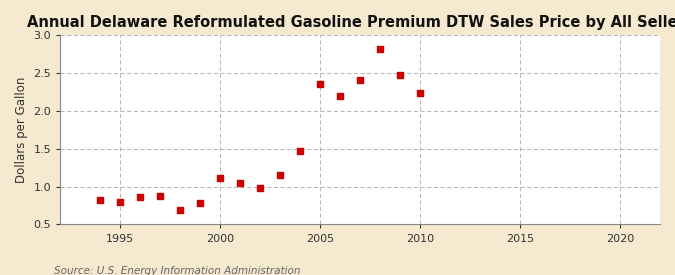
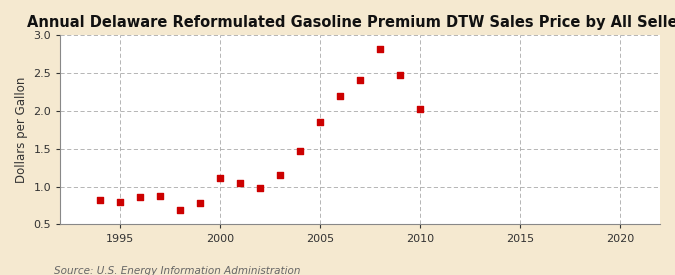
2005: 2.36 -> 1.85
2010: 2.24 -> 2.03
